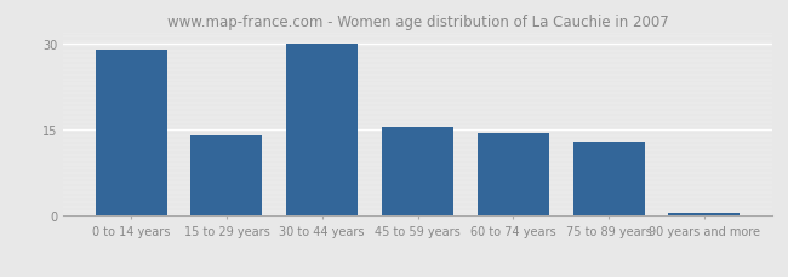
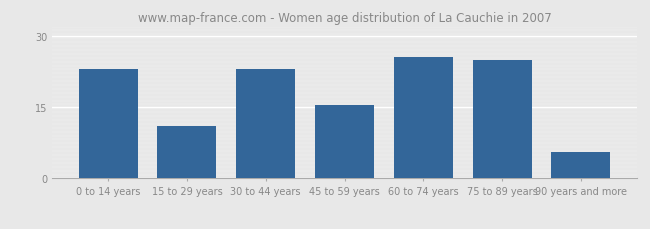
0 to 14 years: 29.0 -> 23.0
15 to 29 years: 14.0 -> 11.0
30 to 44 years: 30.0 -> 23.0
60 to 74 years: 14.5 -> 25.5
75 to 89 years: 13.0 -> 25.0
90 years and more: 0.5 -> 5.5
